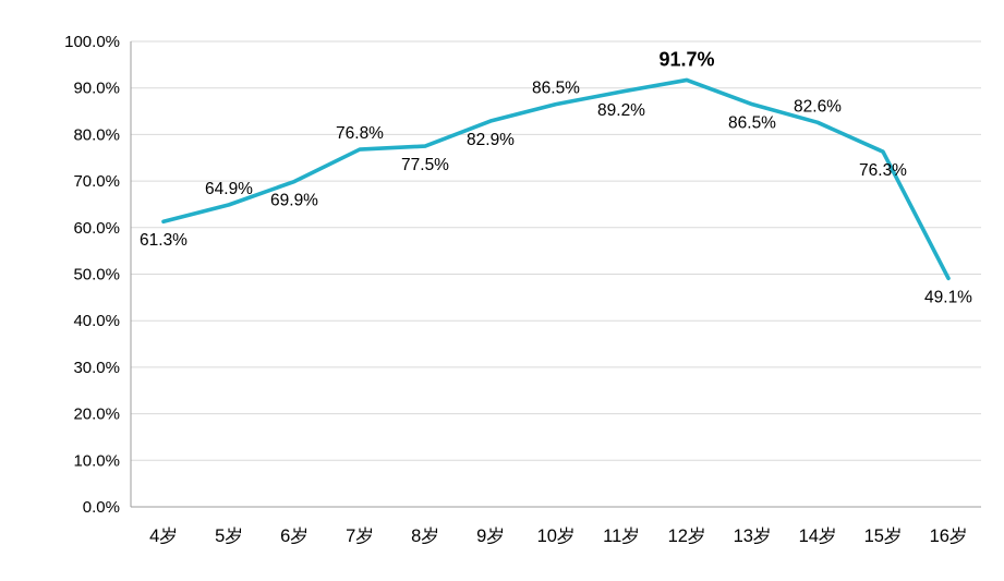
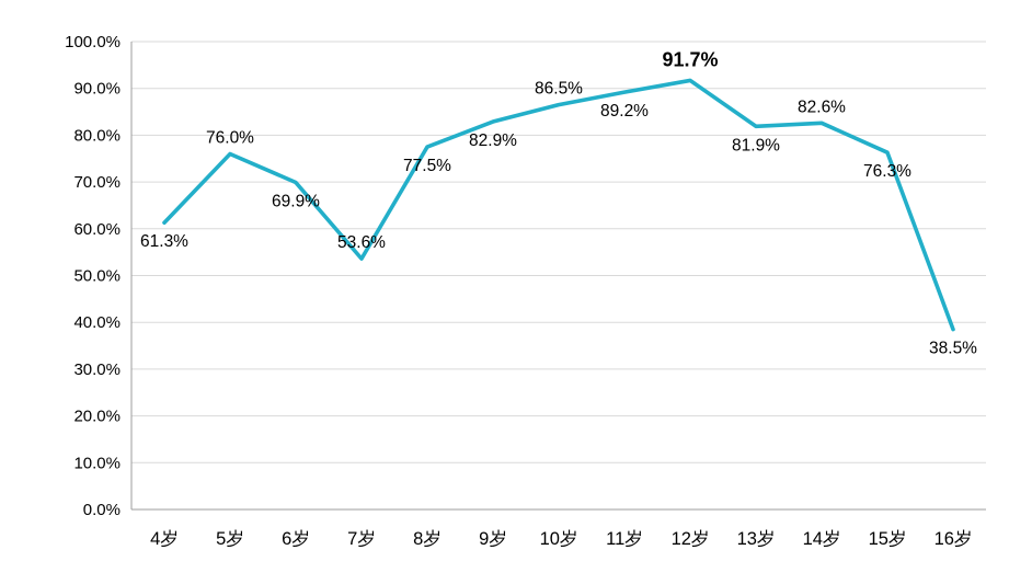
5岁: 64.9% -> 76.0%
7岁: 76.8% -> 53.6%
13岁: 86.5% -> 81.9%
16岁: 49.1% -> 38.5%
